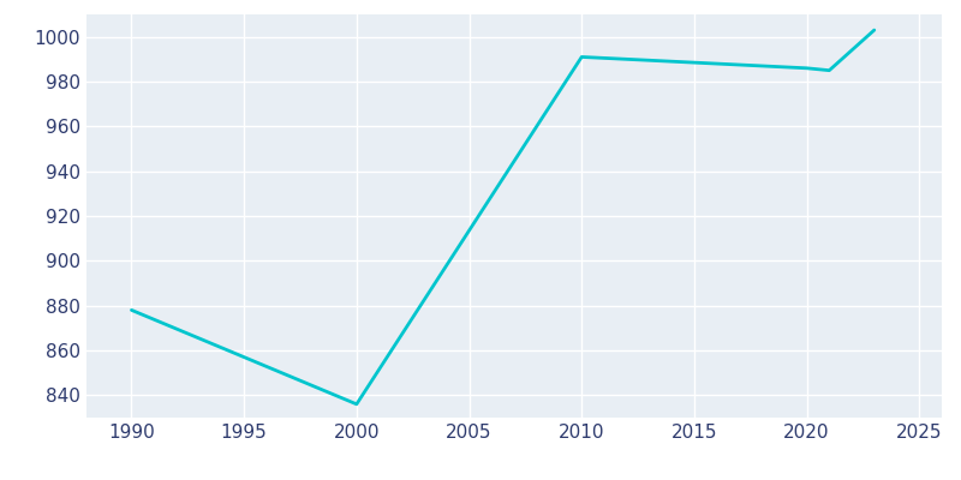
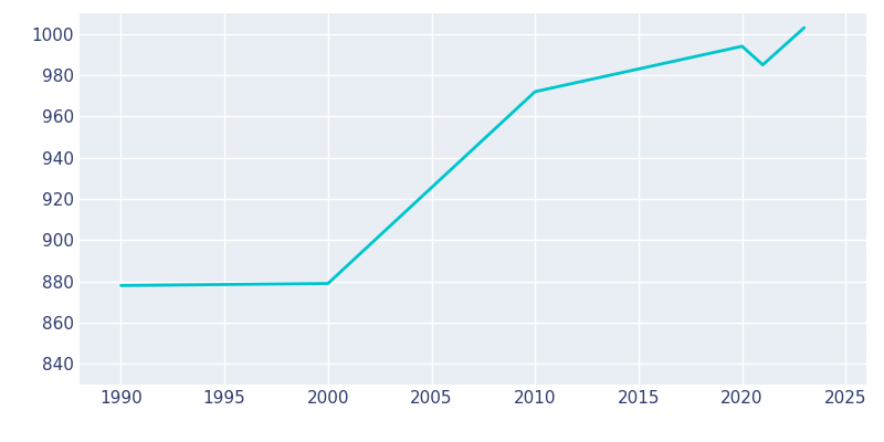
2000: 836 -> 879
2010: 991 -> 972
2020: 986 -> 994
